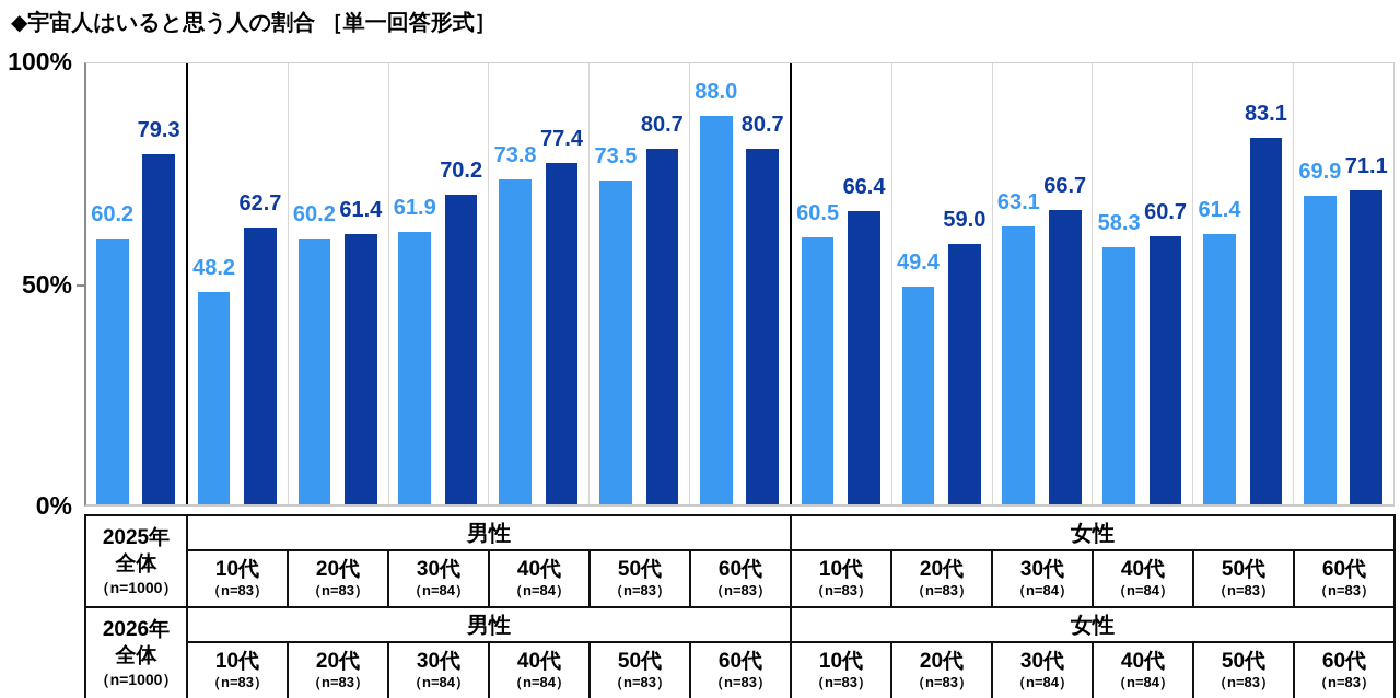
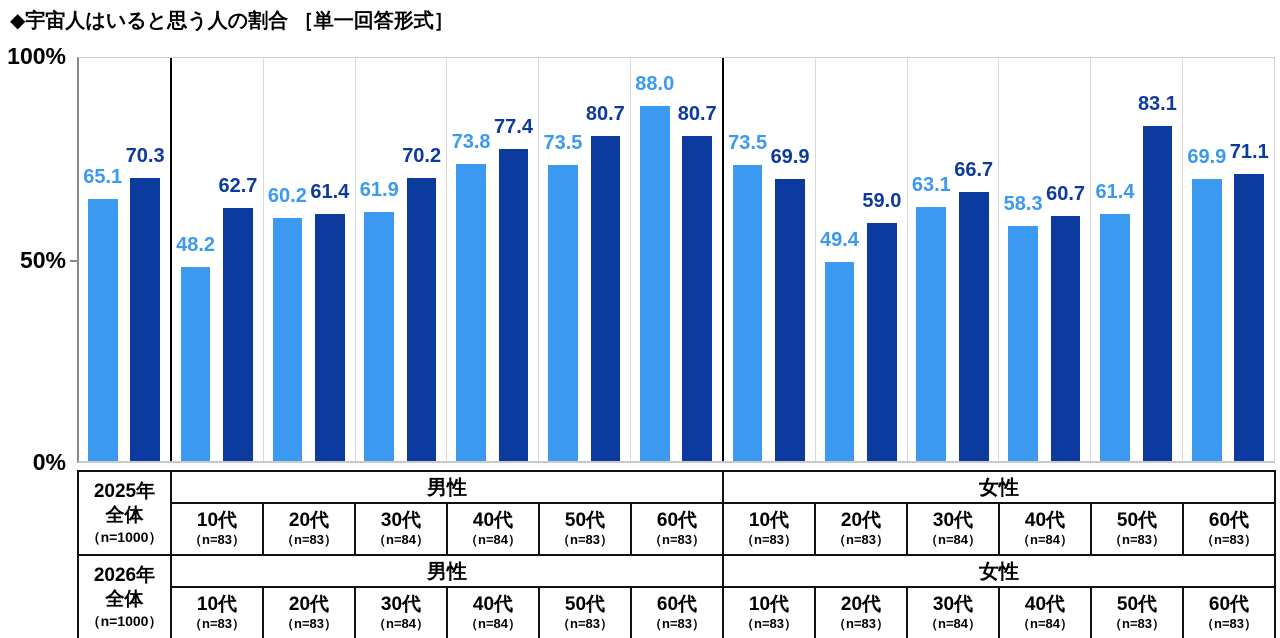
2025年/全体: 60.2 -> 65.1
2026年/全体: 79.3 -> 70.3
2025年/女性10代: 60.5 -> 73.5
2026年/女性10代: 66.4 -> 69.9
